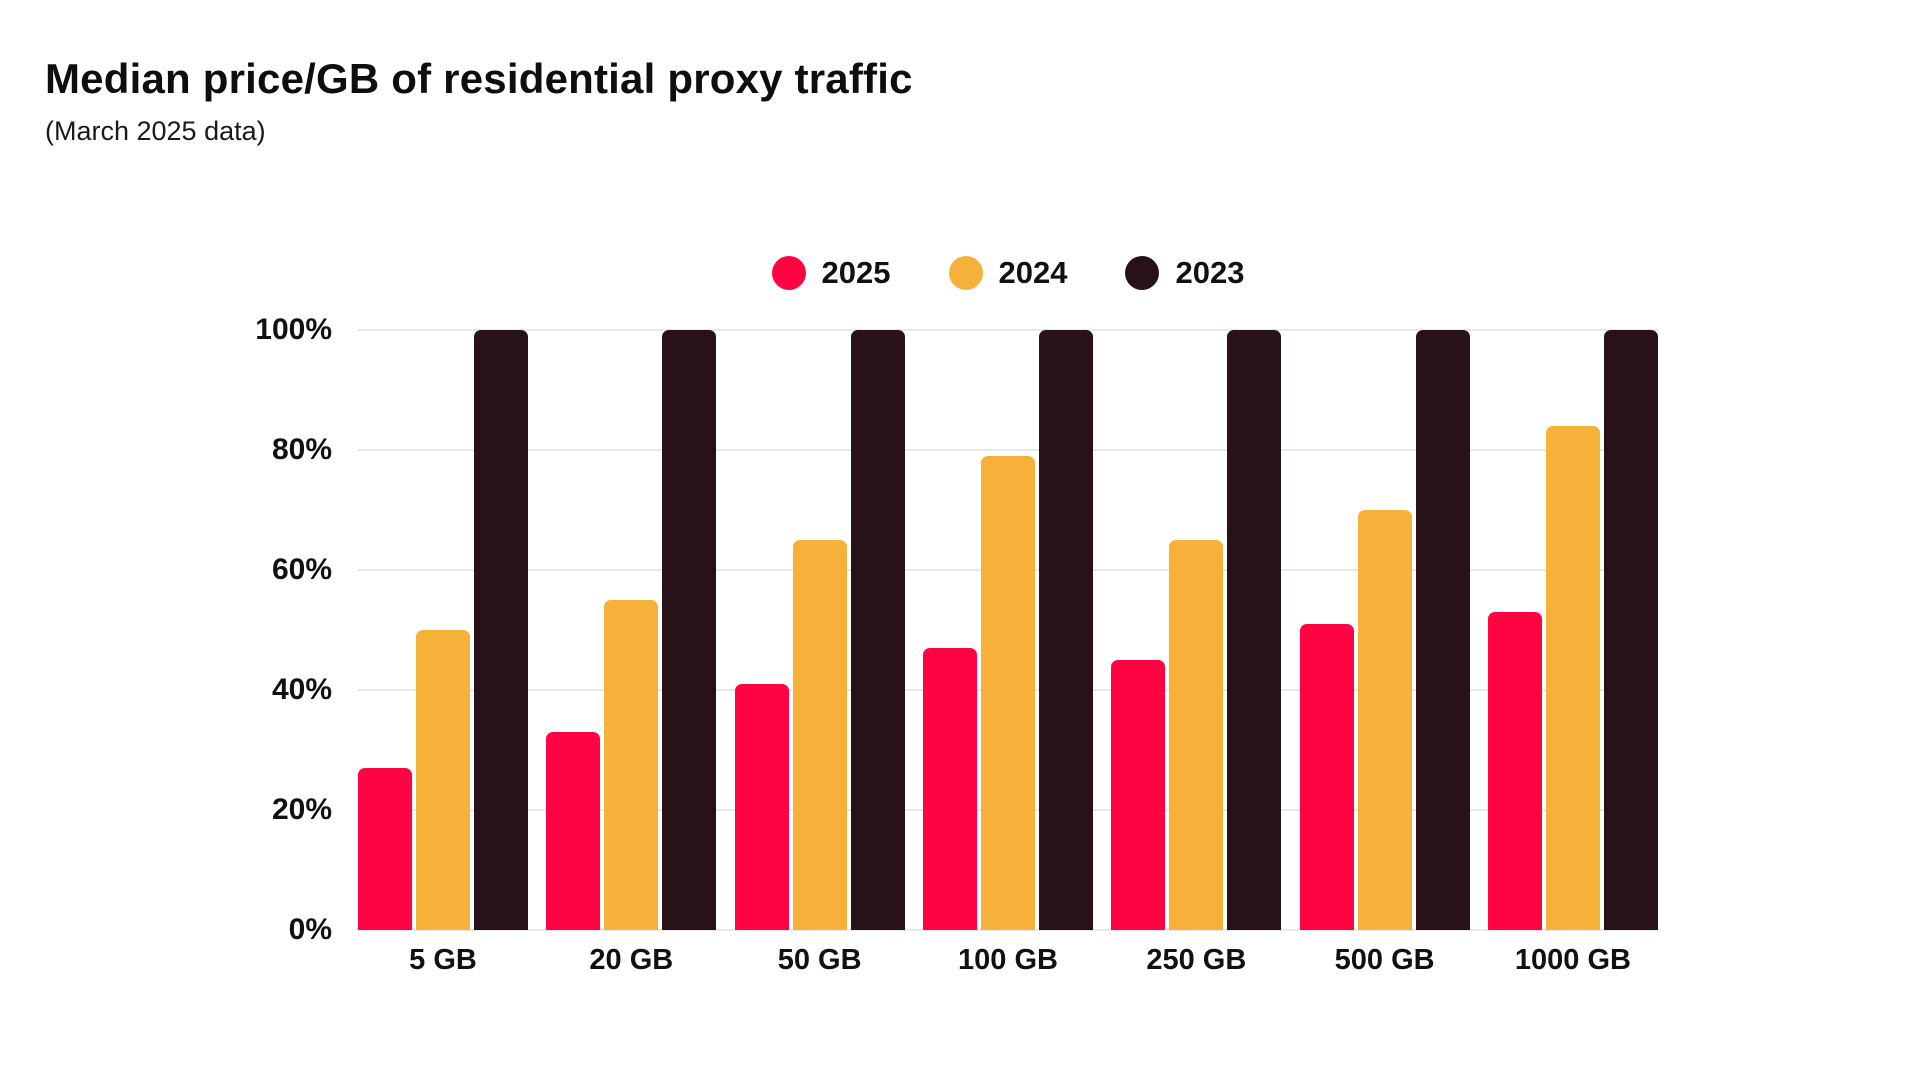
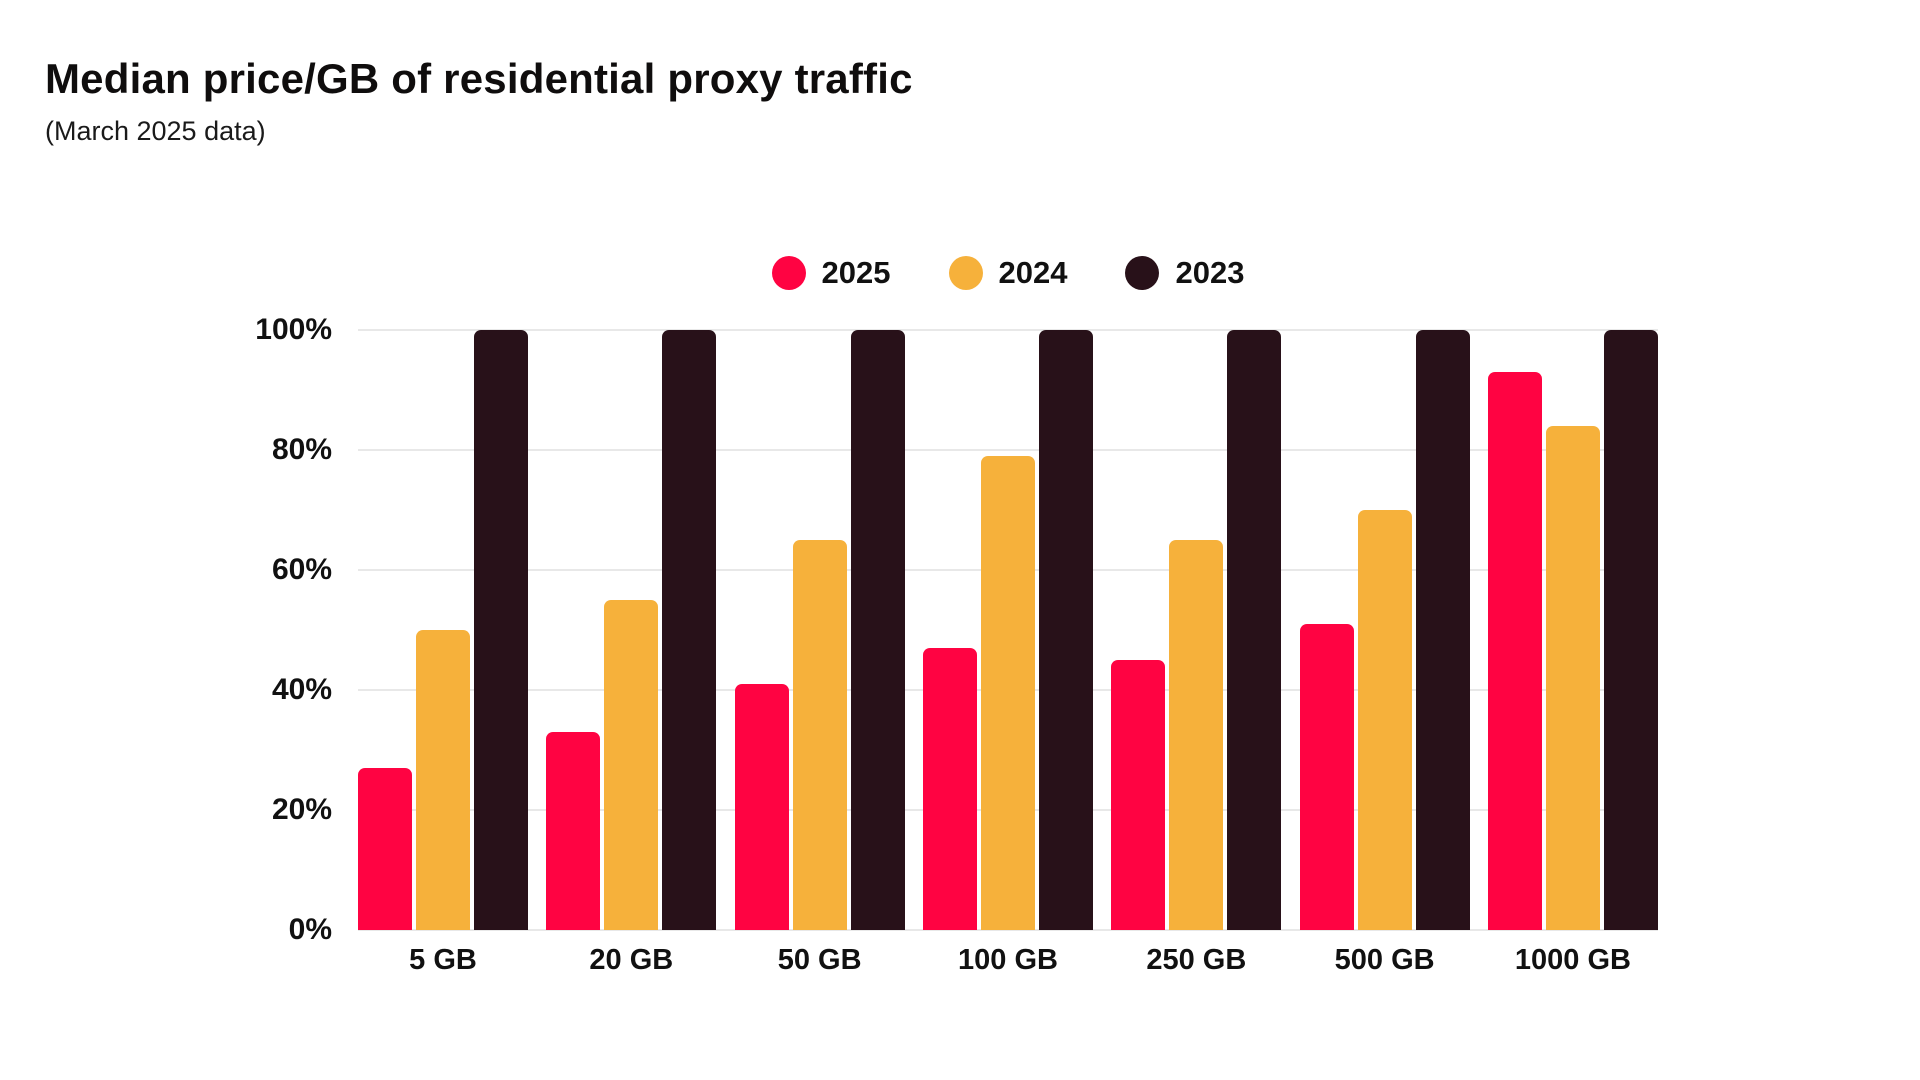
2025/1000 GB: 53% -> 93%
